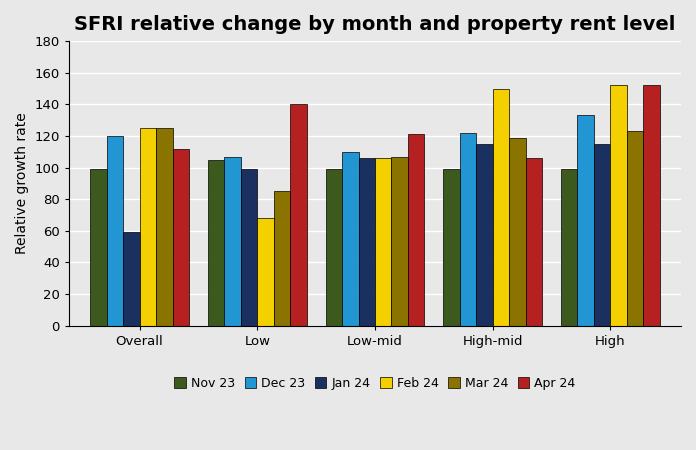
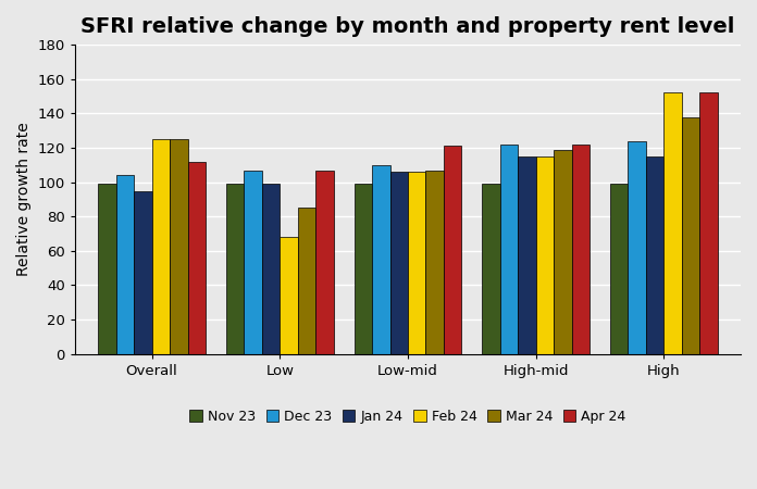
Dec 23/Overall: 120 -> 104
Jan 24/Overall: 59 -> 95
Nov 23/Low: 105 -> 99
Apr 24/Low: 140 -> 107
Feb 24/High-mid: 150 -> 115
Apr 24/High-mid: 106 -> 122
Dec 23/High: 133 -> 124
Mar 24/High: 123 -> 138
